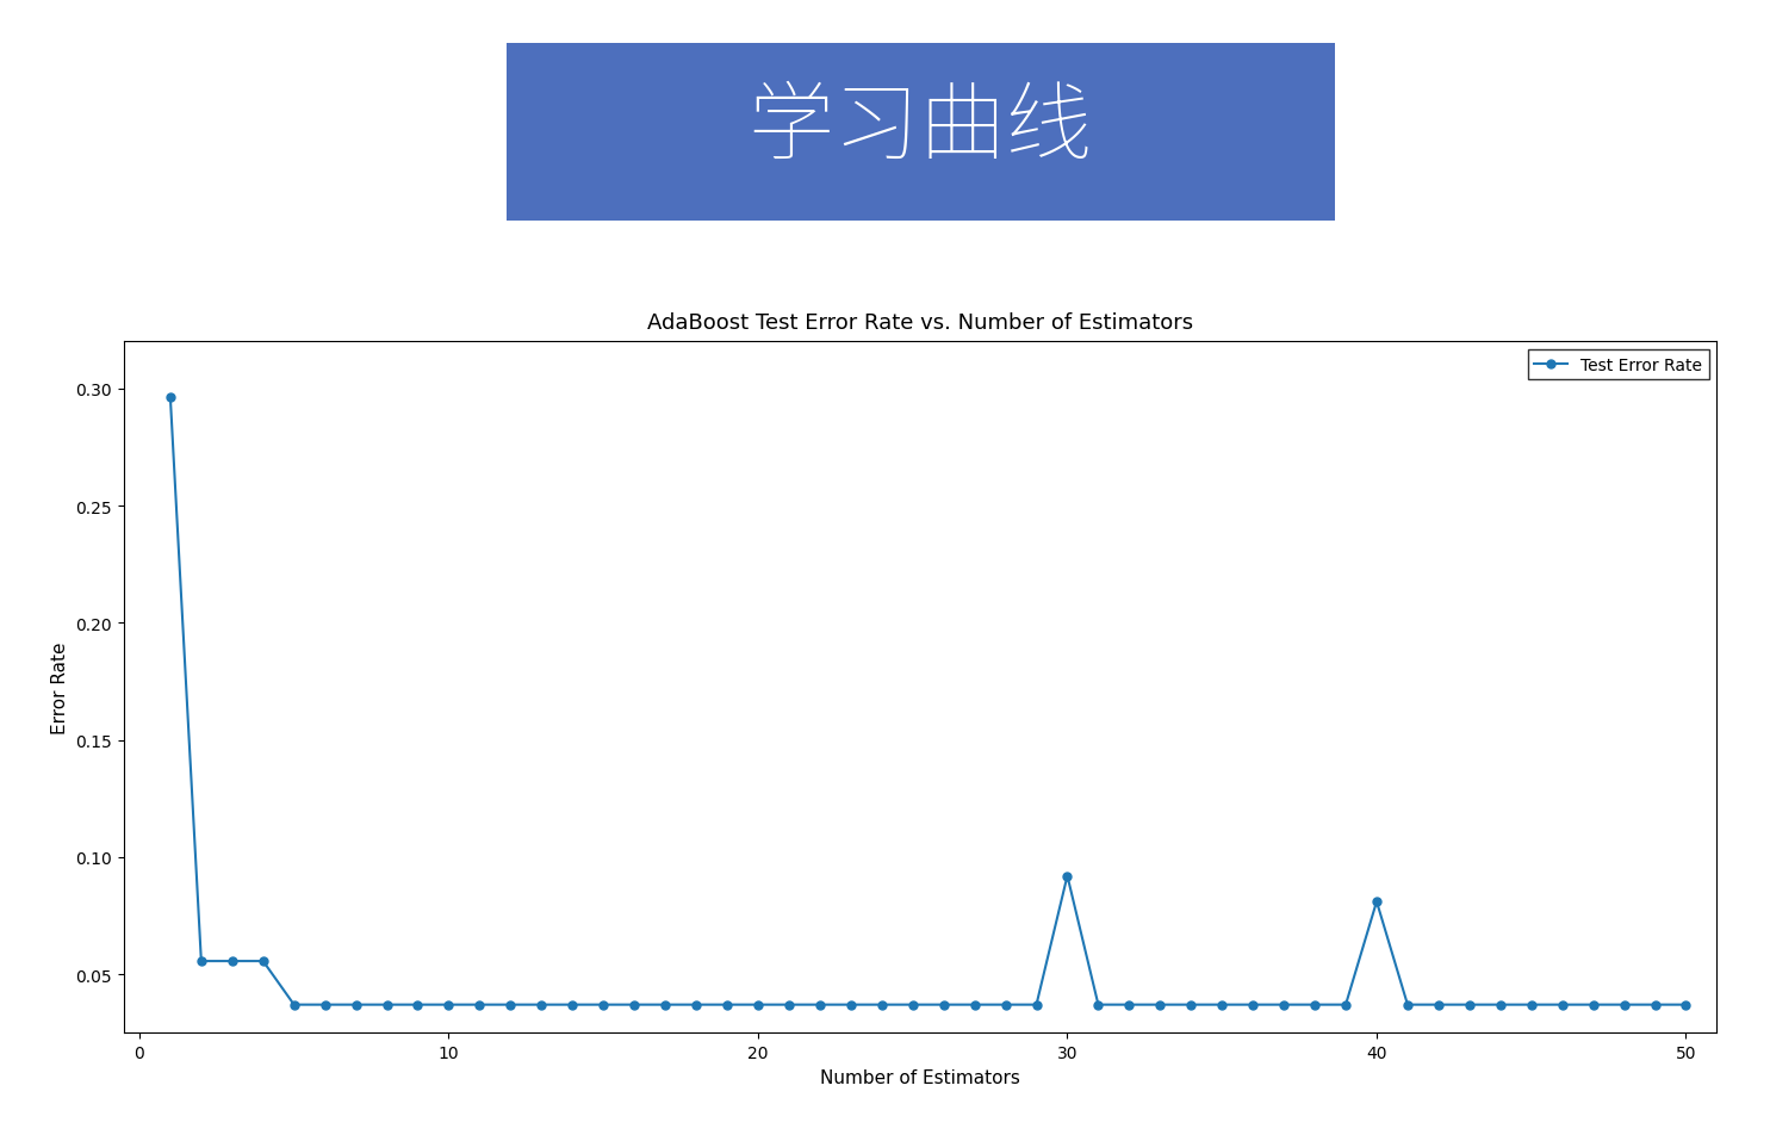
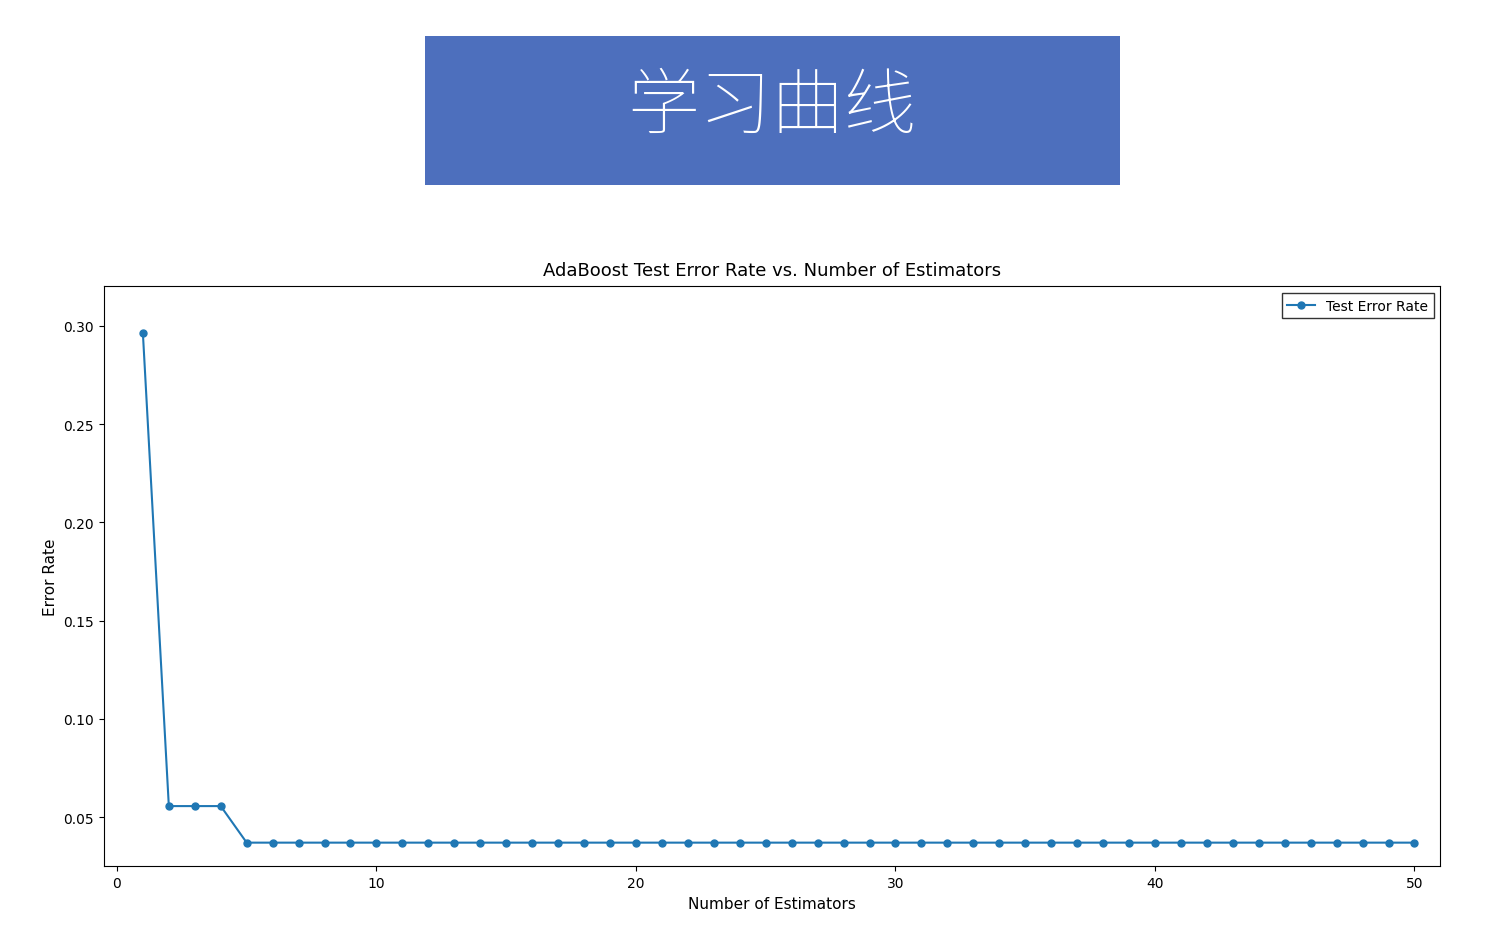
30: 0.092 -> 0.037
40: 0.081 -> 0.037
